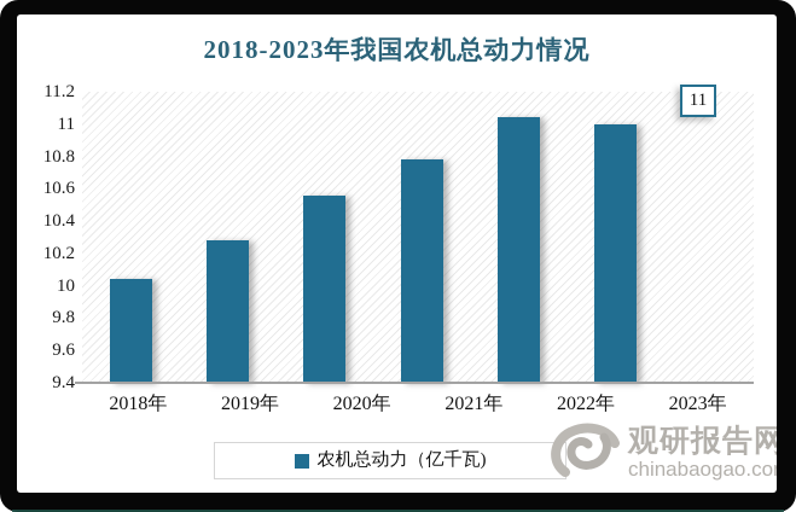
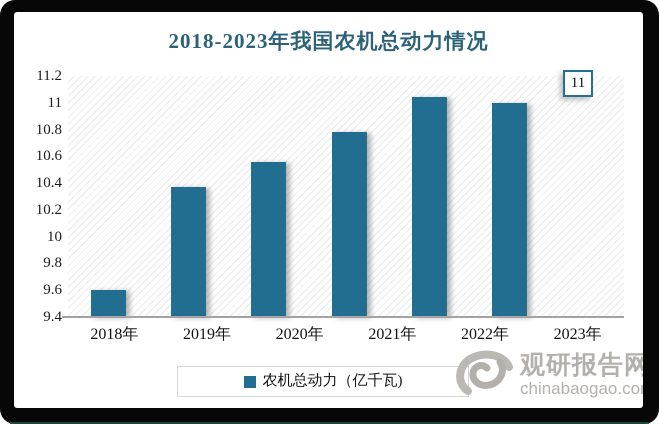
2018年: 10.04 -> 9.60
2019年: 10.28 -> 10.37
